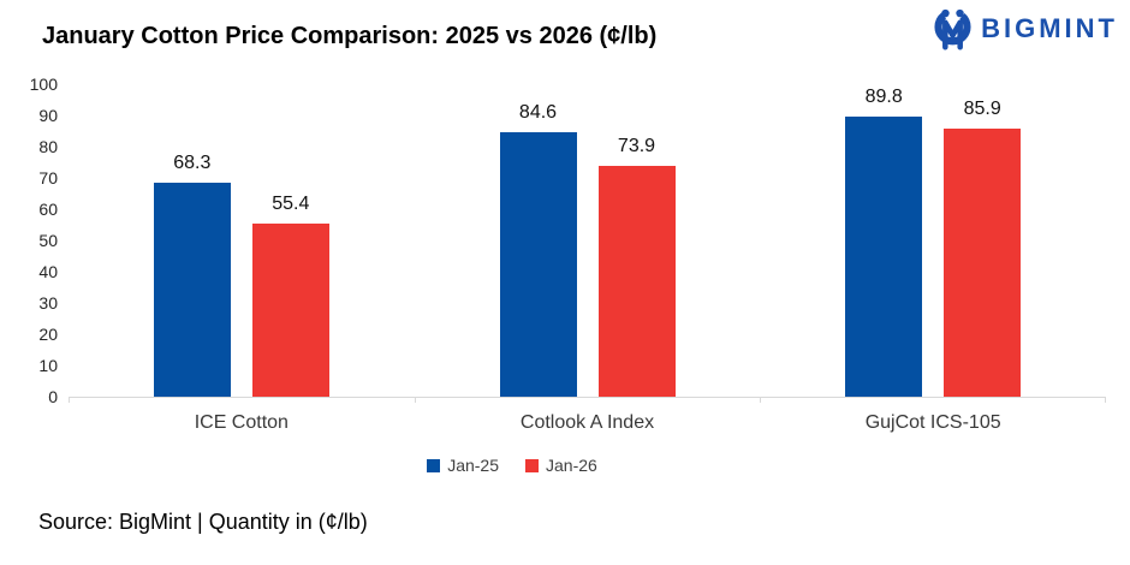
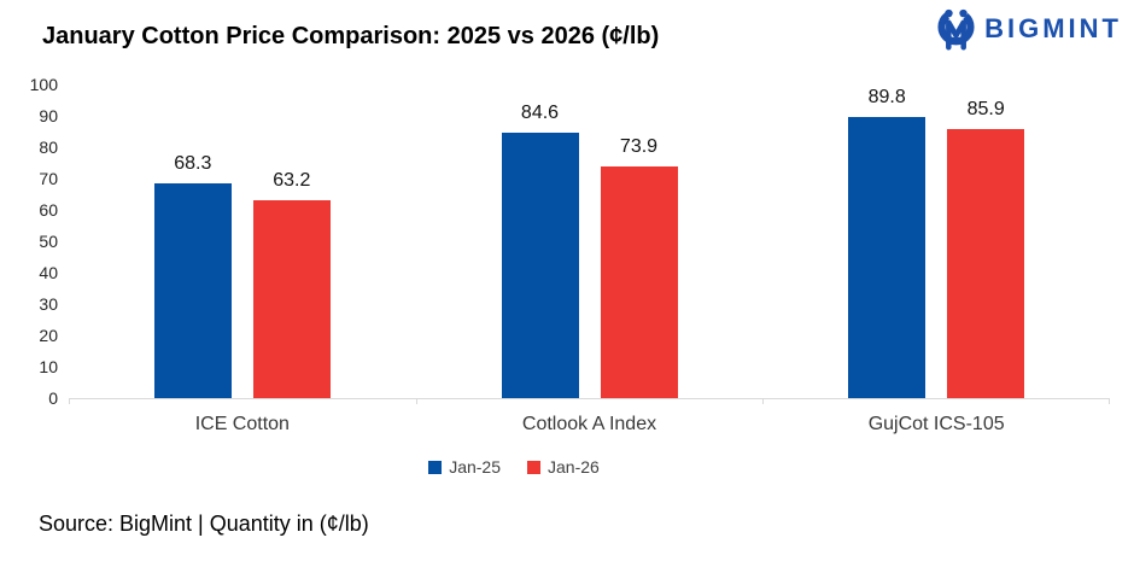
Jan-26/ICE Cotton: 55.4 -> 63.2
